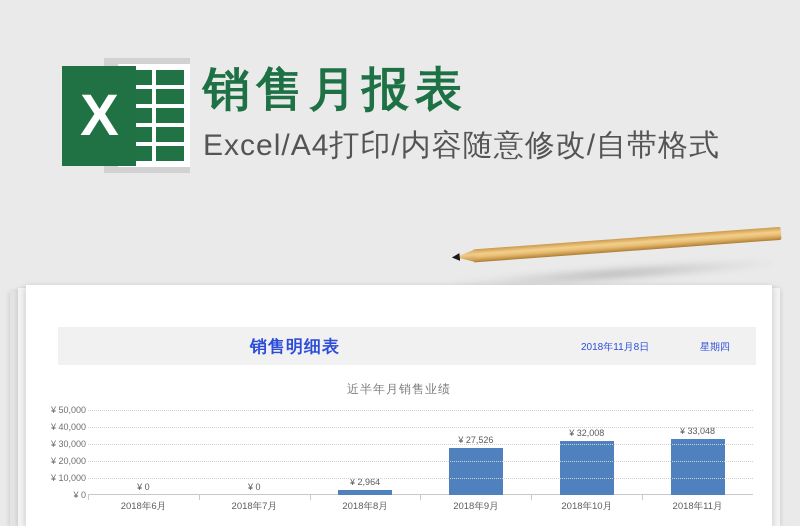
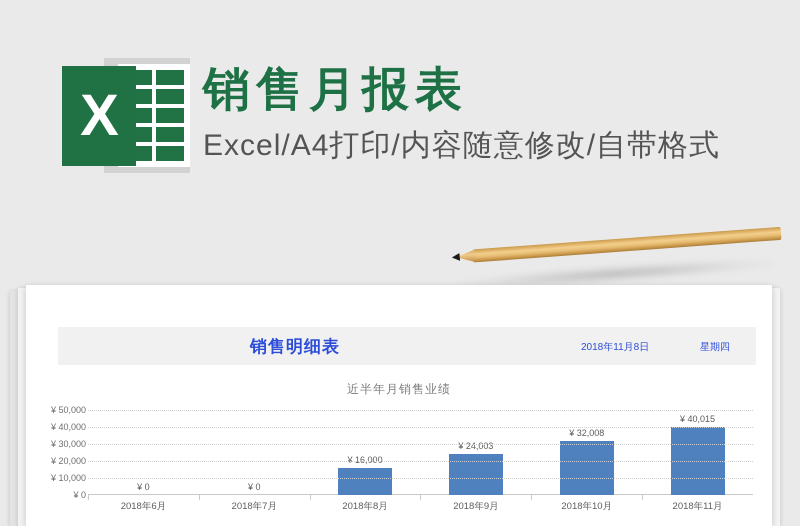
2018年8月: 2,964 -> 16,000
2018年9月: 27,526 -> 24,003
2018年11月: 33,048 -> 40,015
